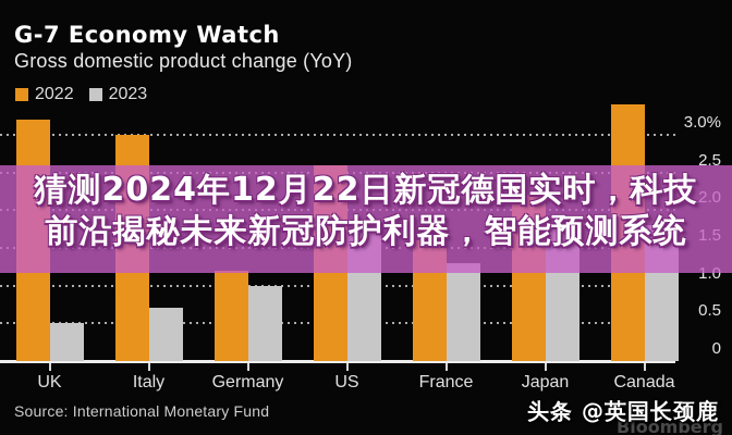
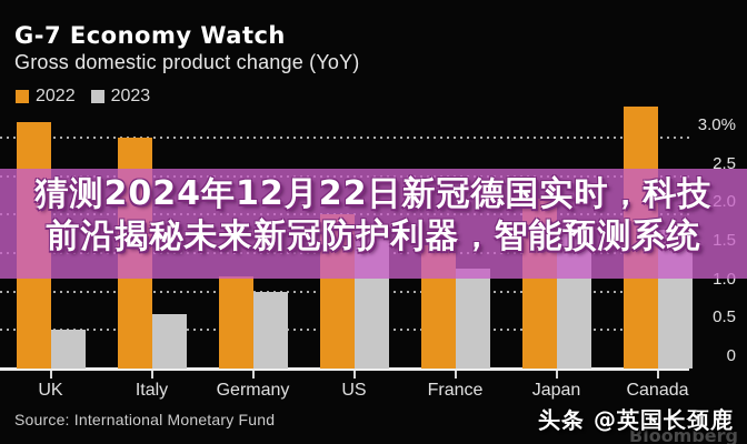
2022/US: 2.6% -> 2.0%
2023/US: 1.7% -> 1.8%
